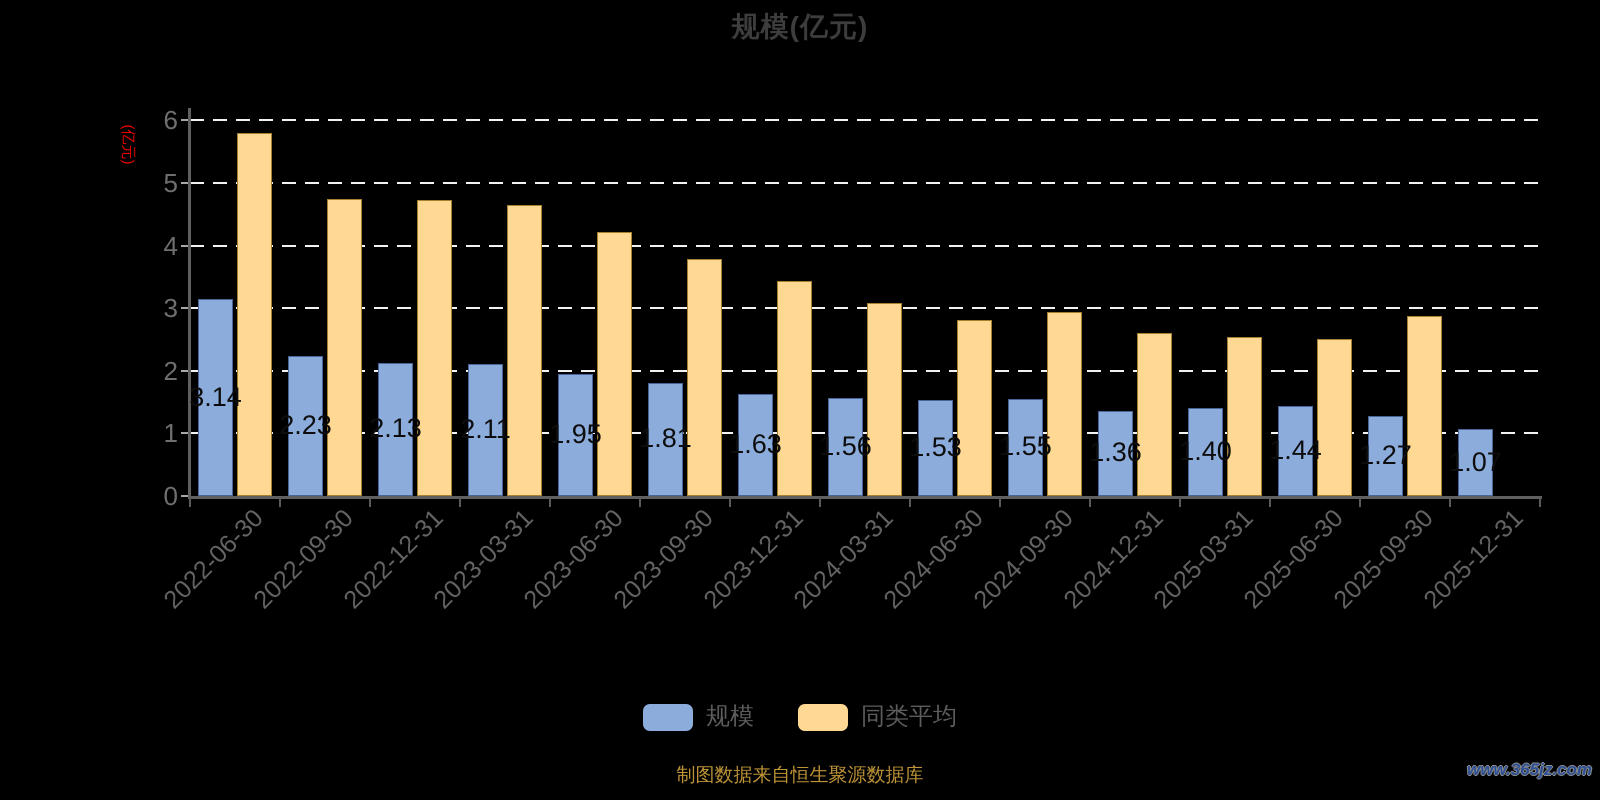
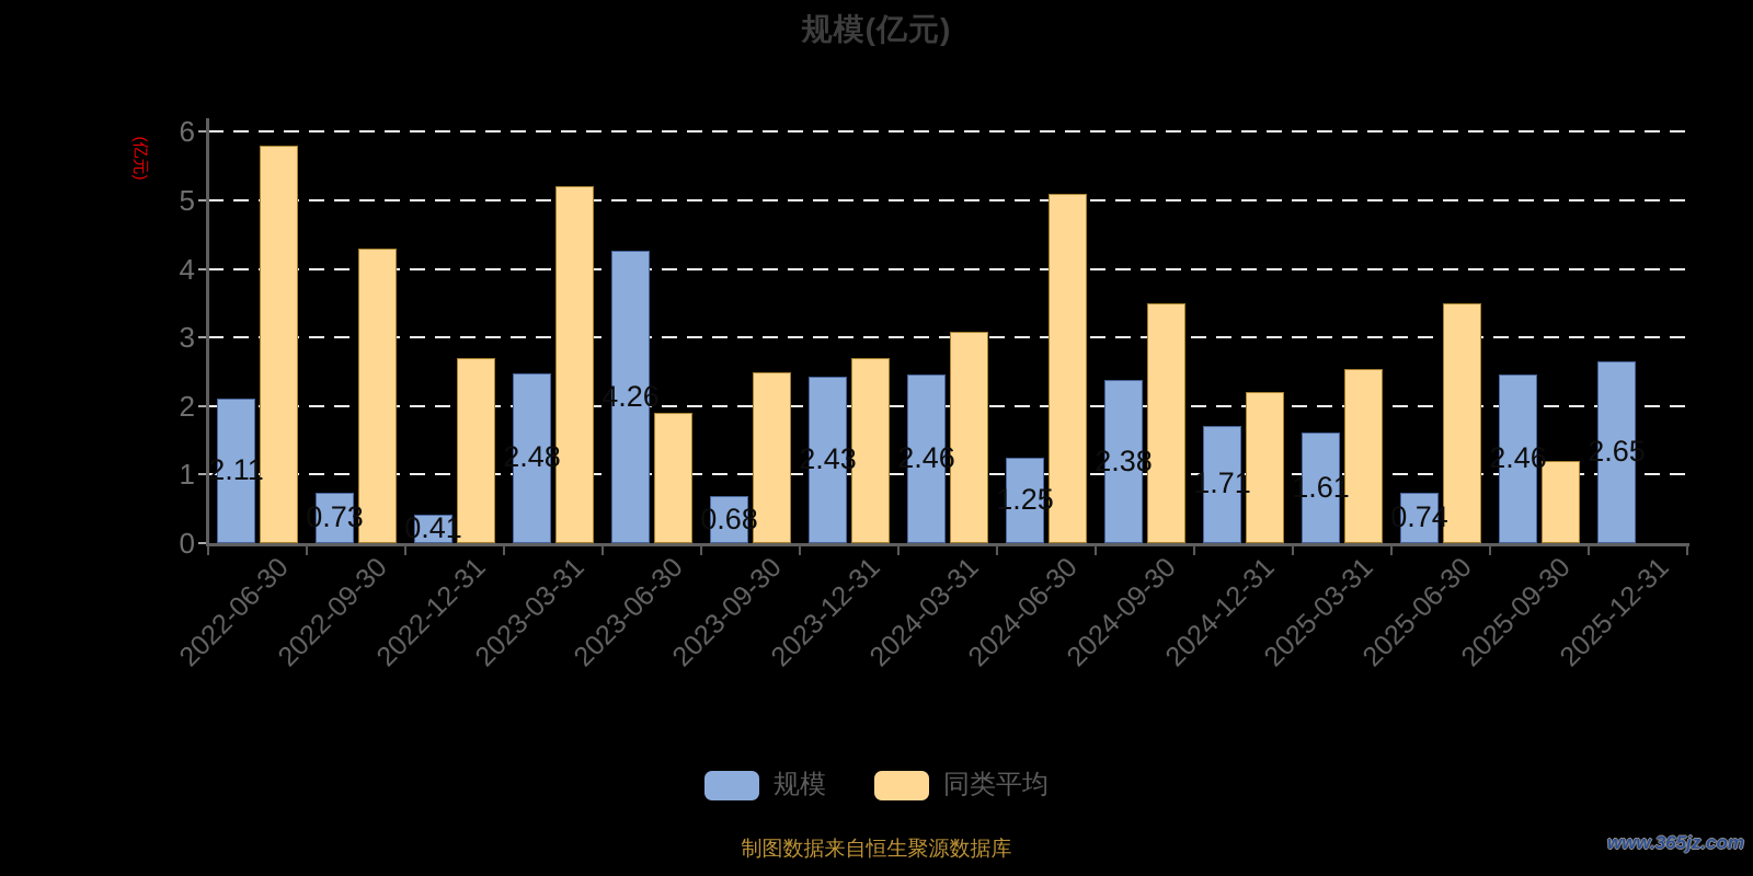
规模/2022-06-30: 3.14 -> 2.11
规模/2022-09-30: 2.23 -> 0.73
同类平均/2022-09-30: 4.8 -> 4.3
规模/2022-12-31: 2.13 -> 0.41
同类平均/2022-12-31: 4.7 -> 2.7
规模/2023-03-31: 2.11 -> 2.48
同类平均/2023-03-31: 4.7 -> 5.2
规模/2023-06-30: 1.95 -> 4.26
同类平均/2023-06-30: 4.2 -> 1.9
规模/2023-09-30: 1.81 -> 0.68
同类平均/2023-09-30: 3.8 -> 2.5
规模/2023-12-31: 1.63 -> 2.43
同类平均/2023-12-31: 3.4 -> 2.7
规模/2024-03-31: 1.56 -> 2.46
规模/2024-06-30: 1.53 -> 1.25
同类平均/2024-06-30: 2.8 -> 5.1
规模/2024-09-30: 1.55 -> 2.38
同类平均/2024-09-30: 2.9 -> 3.5
规模/2024-12-31: 1.36 -> 1.71
同类平均/2024-12-31: 2.6 -> 2.2
规模/2025-03-31: 1.40 -> 1.61
规模/2025-06-30: 1.44 -> 0.74
同类平均/2025-06-30: 2.5 -> 3.5
规模/2025-09-30: 1.27 -> 2.46
同类平均/2025-09-30: 2.9 -> 1.2
规模/2025-12-31: 1.07 -> 2.65
